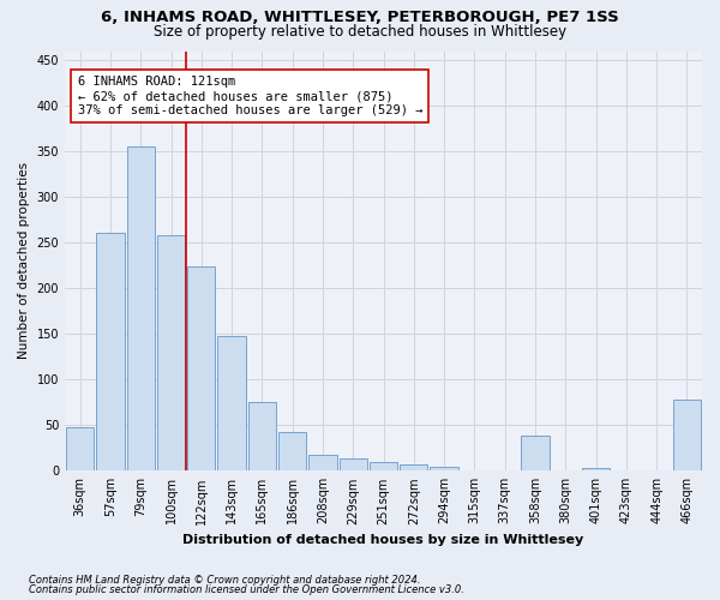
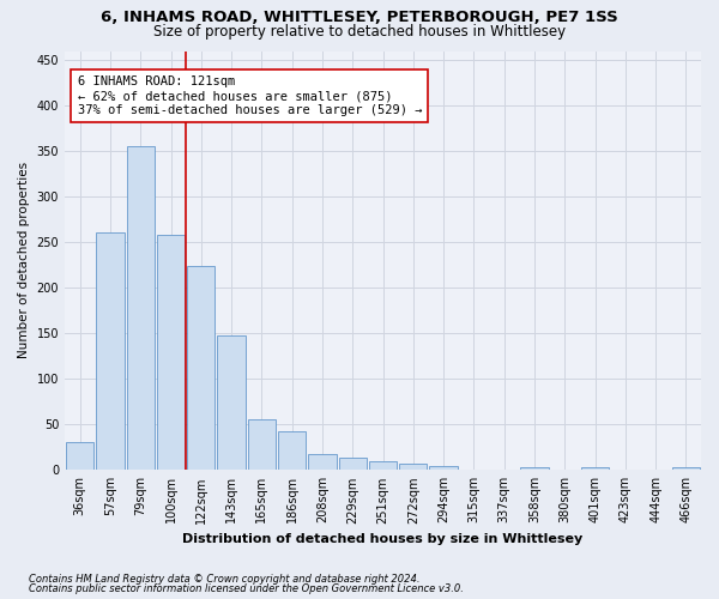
36sqm: 48 -> 30
165sqm: 76 -> 56
358sqm: 38 -> 3
466sqm: 78 -> 3
